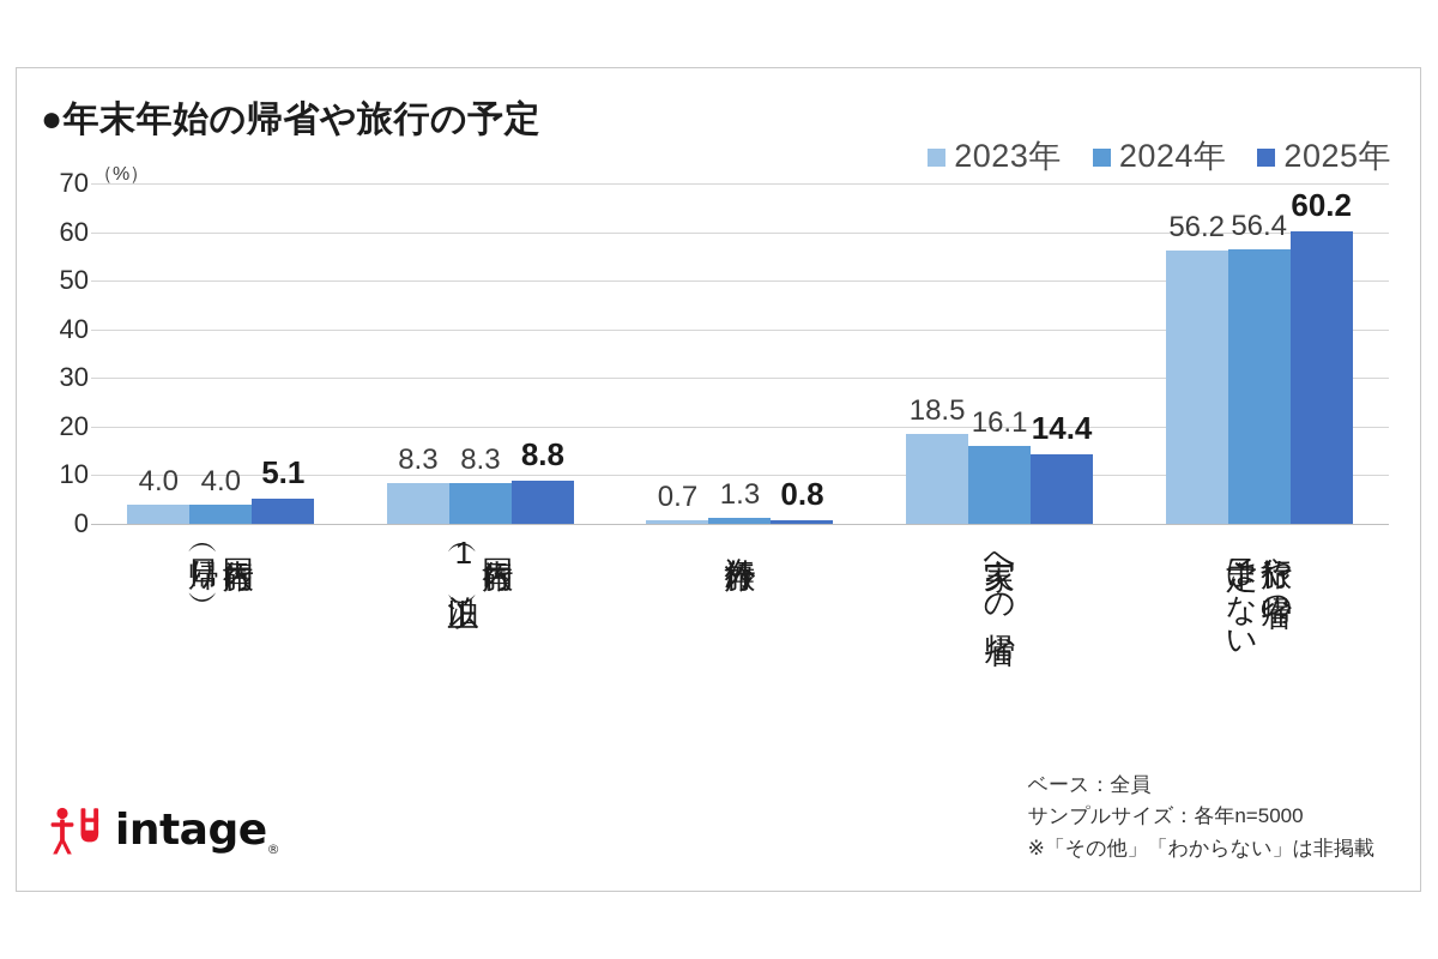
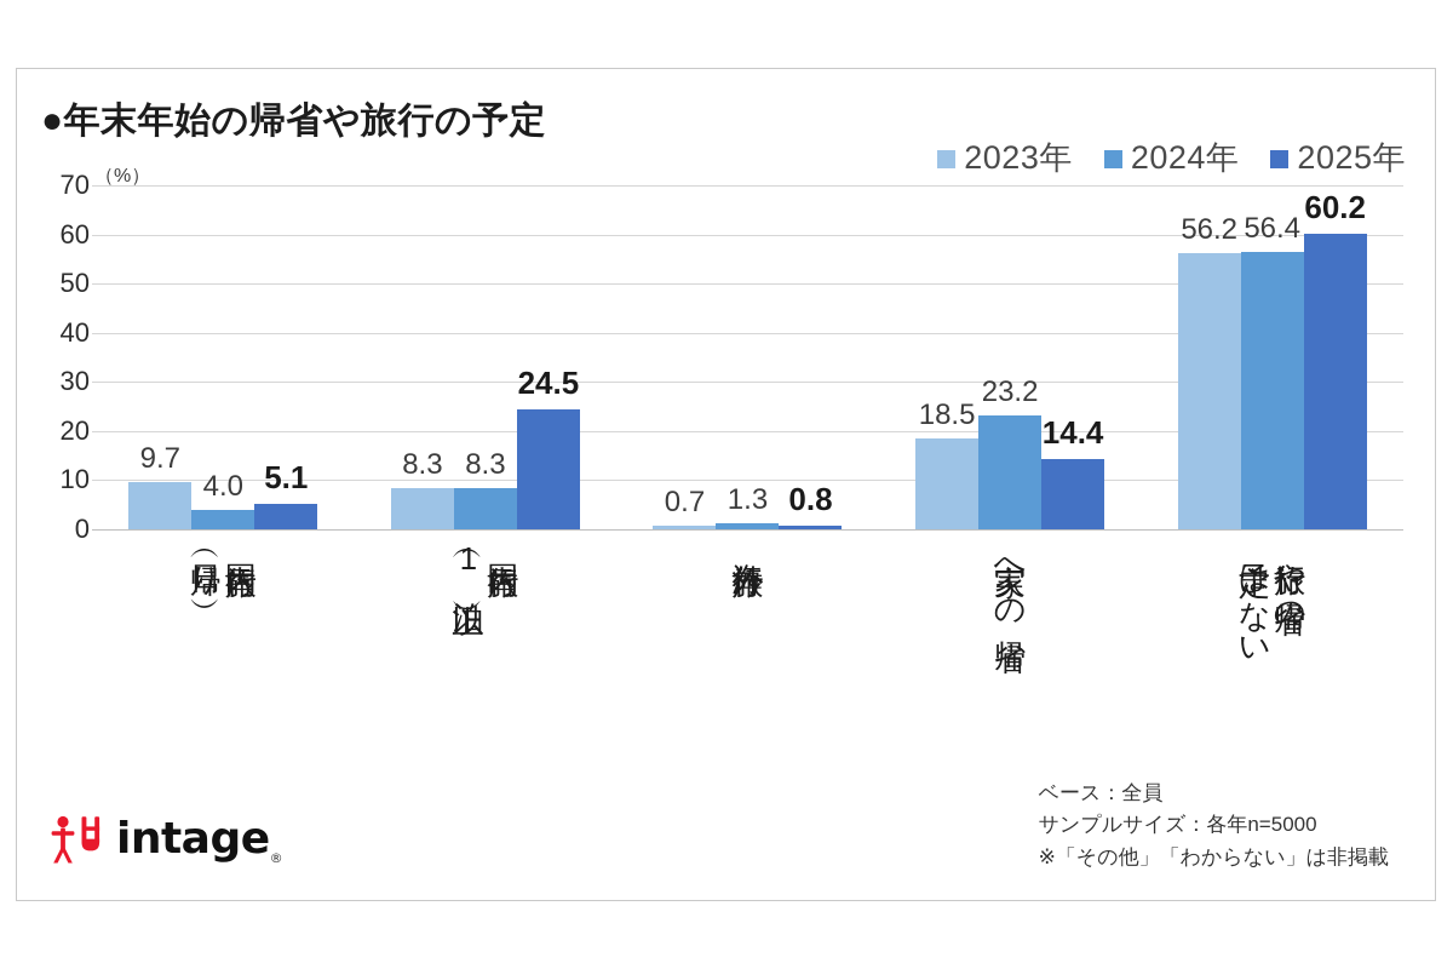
2023年/国内旅行（日帰り）: 4.0 -> 9.7
2025年/国内旅行（1泊以上）: 8.8 -> 24.5
2024年/実家への帰省: 16.1 -> 23.2
